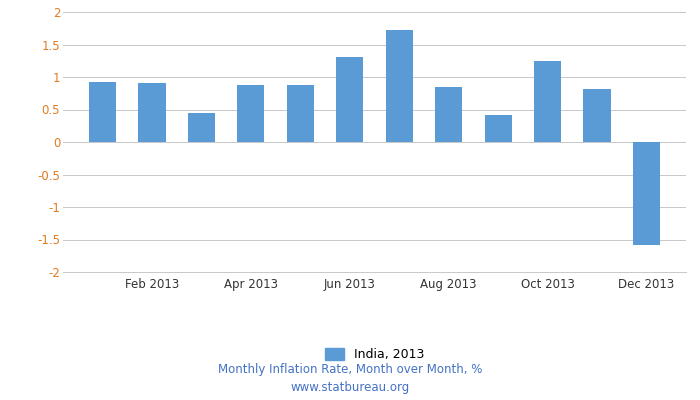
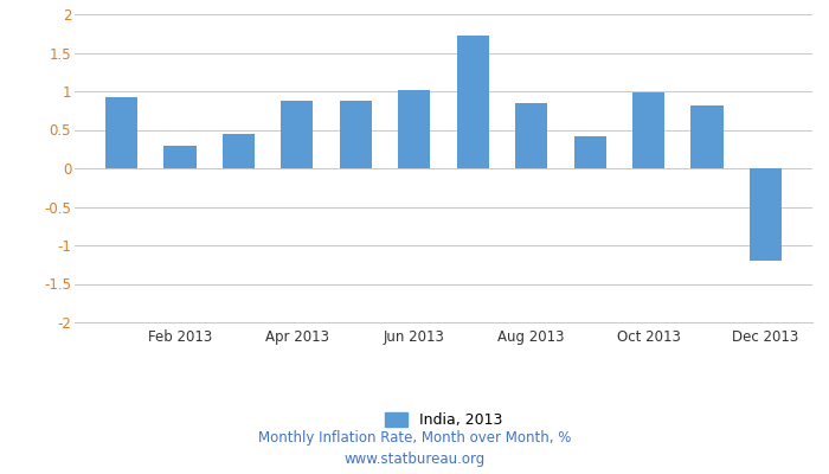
Feb 2013: 0.91 -> 0.30
Jun 2013: 1.31 -> 1.02
Oct 2013: 1.25 -> 0.98
Dec 2013: -1.58 -> -1.20
